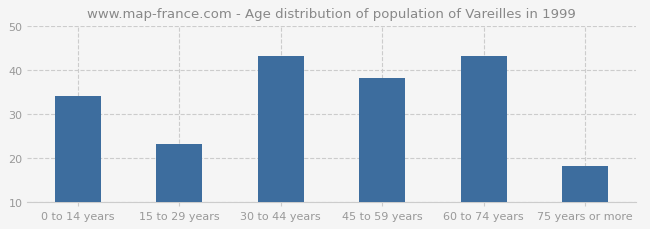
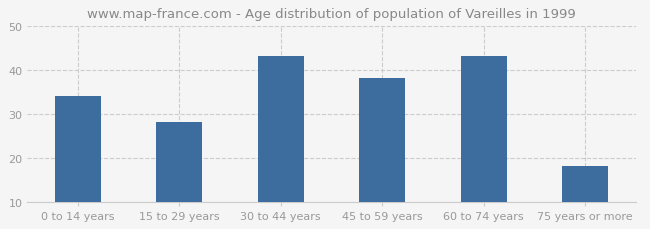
15 to 29 years: 23 -> 28
